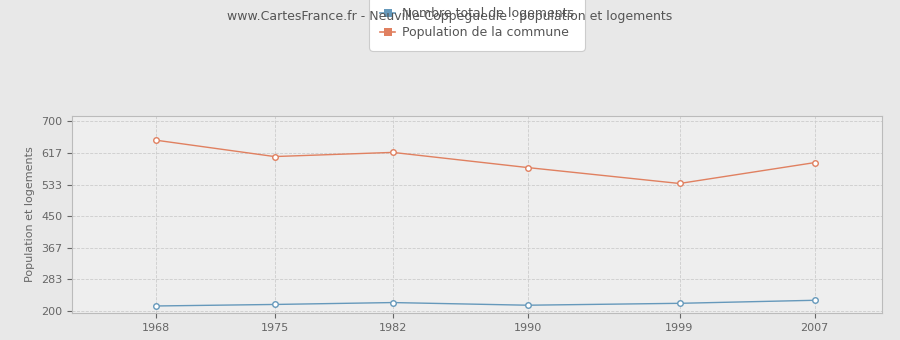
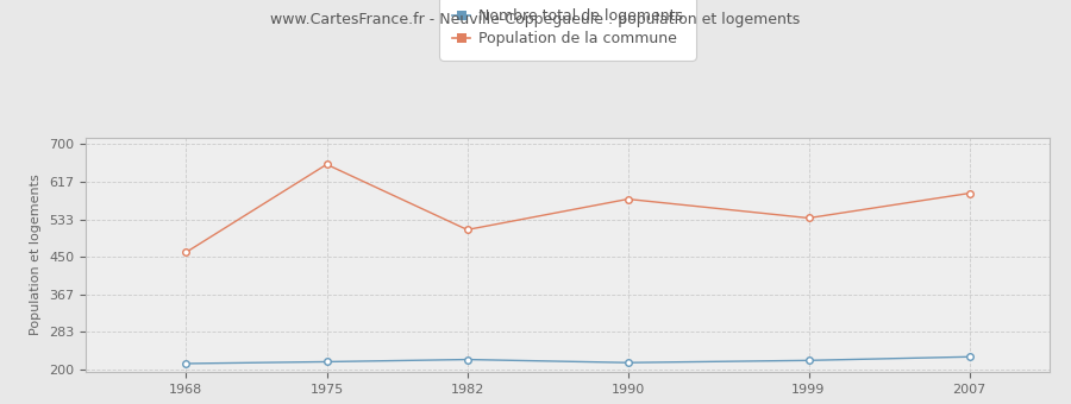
Population de la commune/1968: 650 -> 460
Population de la commune/1975: 607 -> 655
Population de la commune/1982: 618 -> 510
